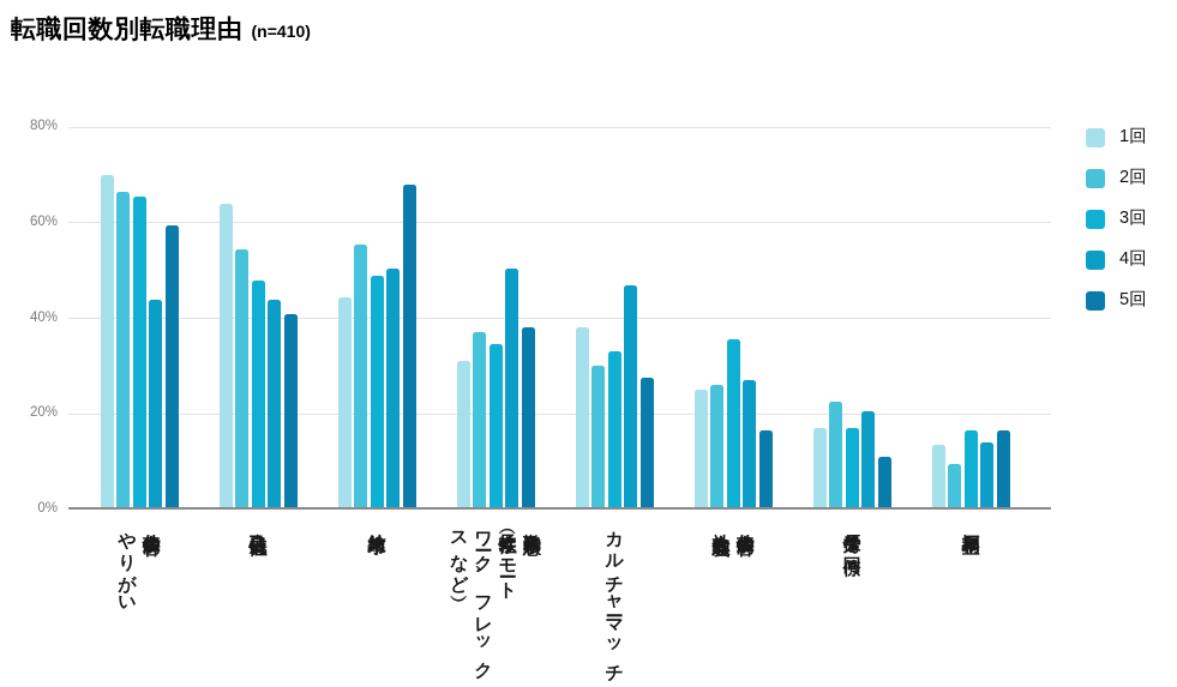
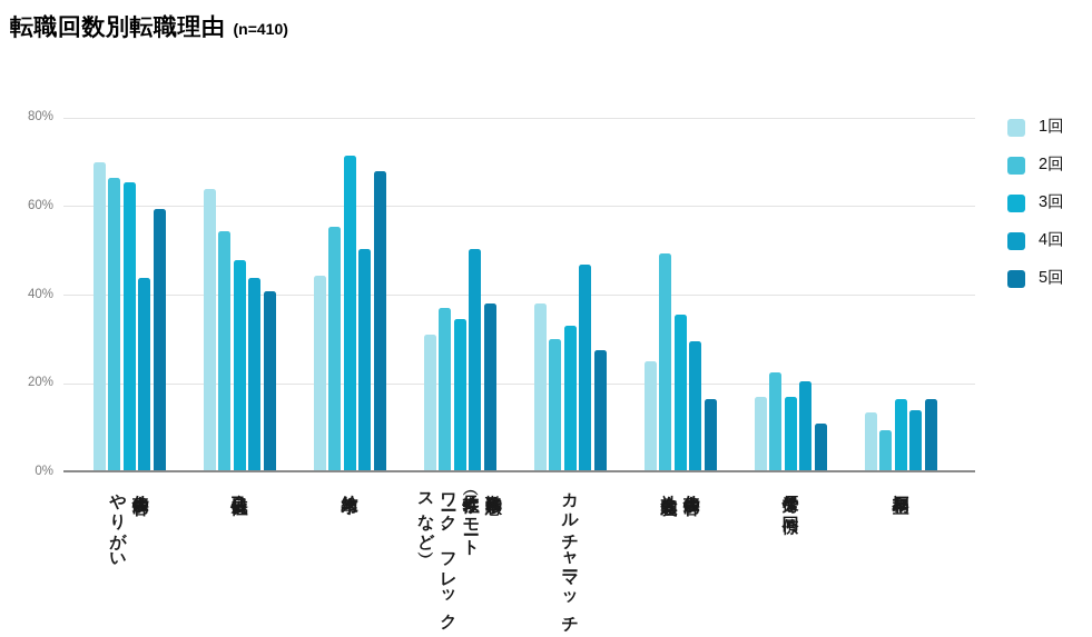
3回/給与水準: 48% -> 71%
2回/仕事内容の社会的意義: 26% -> 49%
4回/仕事内容の社会的意義: 26% -> 29%
